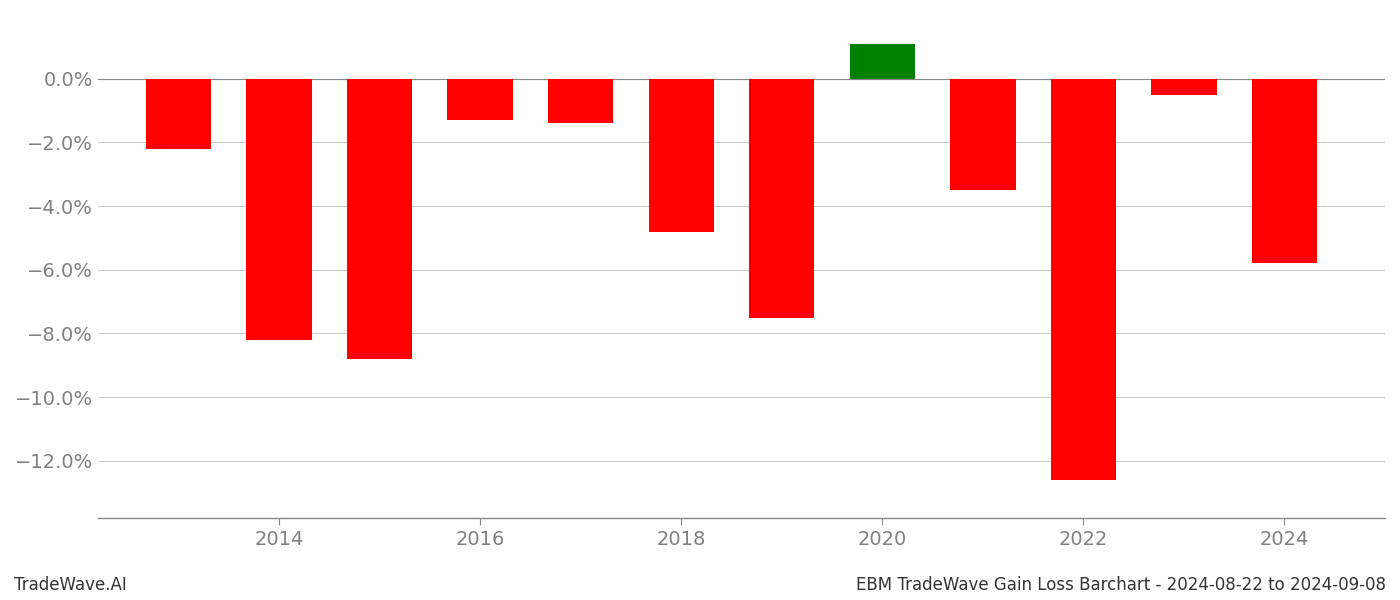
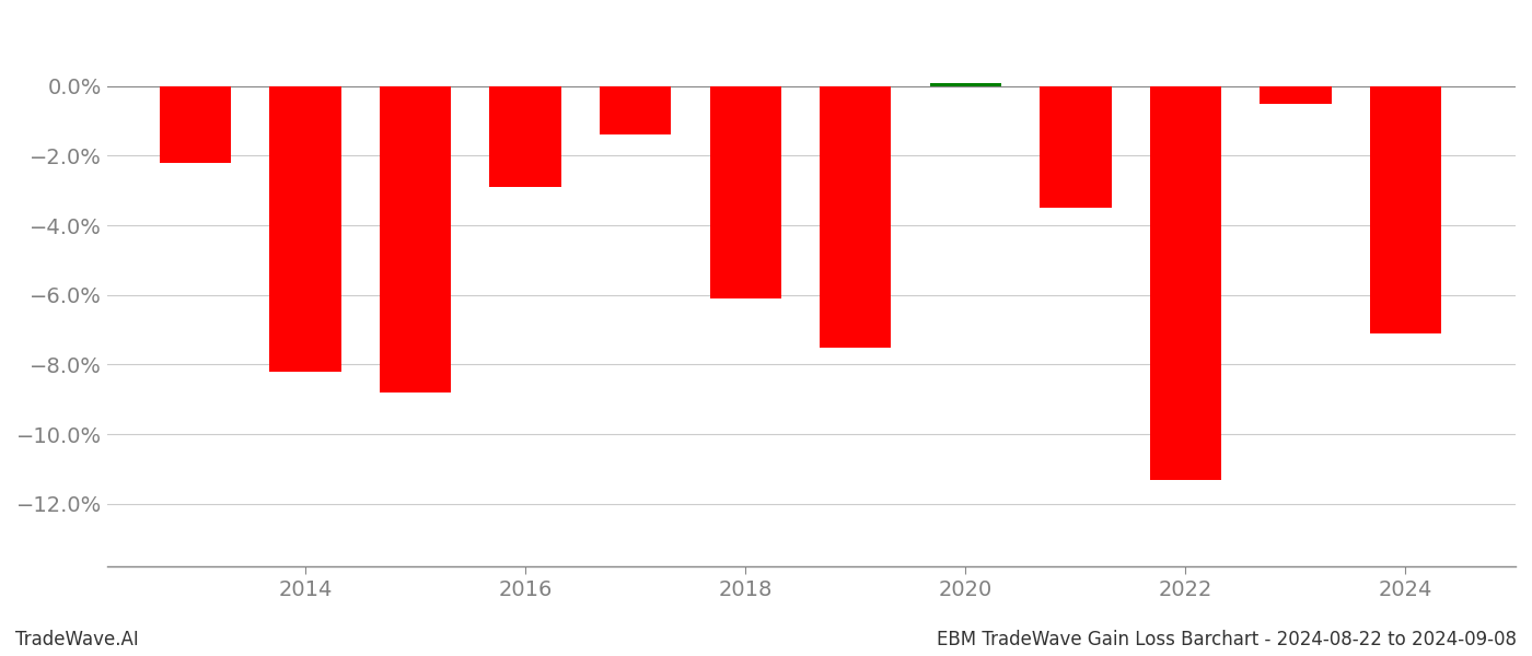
2016: -1.3% -> -2.9%
2018: -4.8% -> -6.1%
2020: 1.1% -> 0.1%
2022: -12.6% -> -11.3%
2024: -5.8% -> -7.1%
